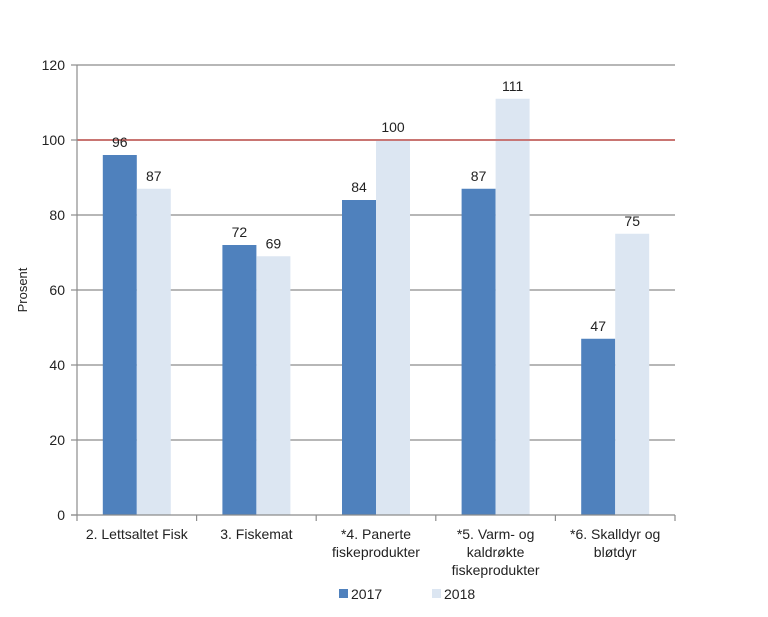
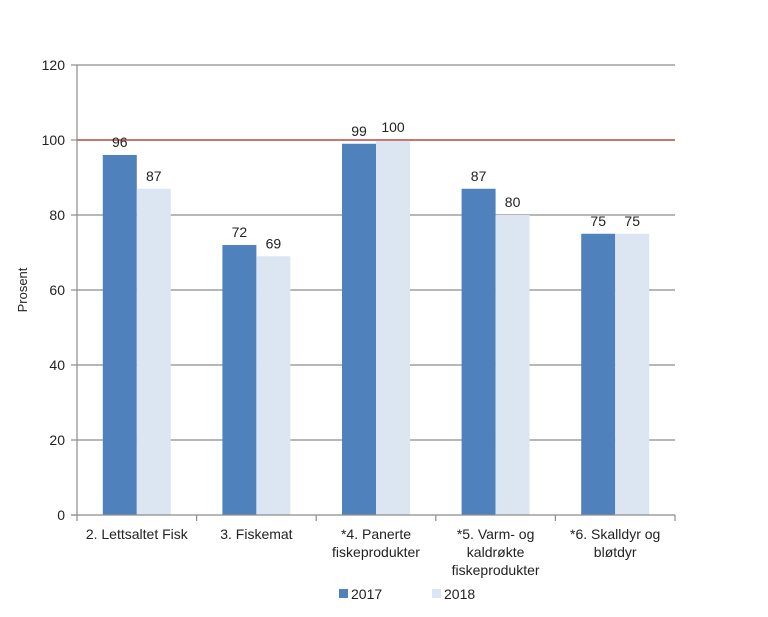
2017/*4. Panerte fiskeprodukter: 84 -> 99
2018/*5. Varm- og kaldrøkte fiskeprodukter: 111 -> 80
2017/*6. Skalldyr og bløtdyr: 47 -> 75
